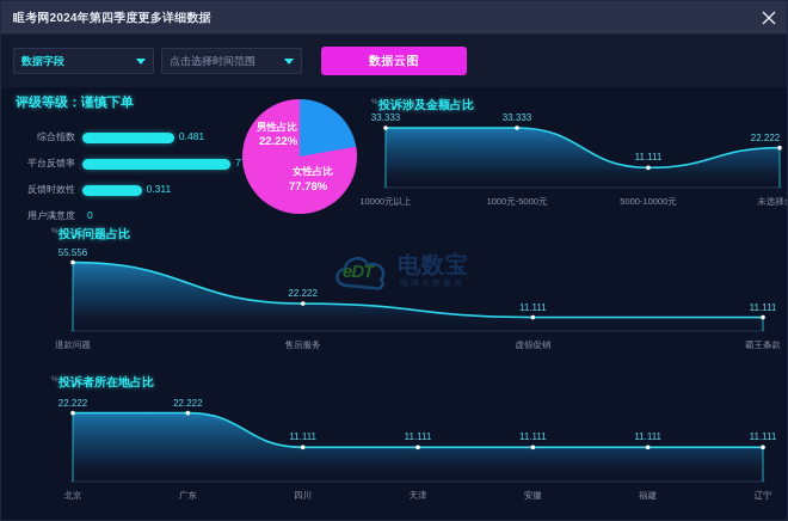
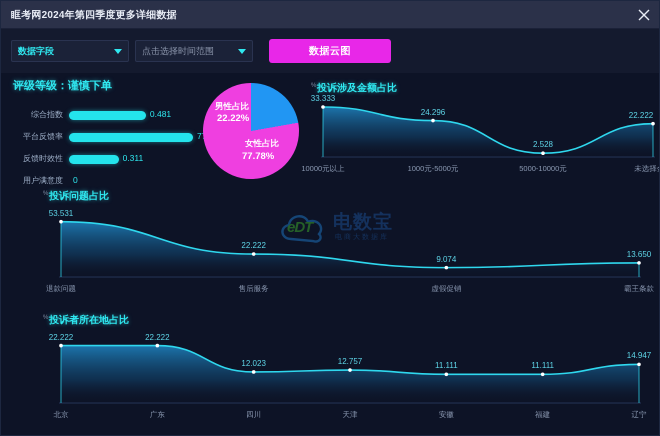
投诉涉及金额占比/1000元-5000元: 33.333 -> 24.296
投诉涉及金额占比/5000-10000元: 11.111 -> 2.528
投诉问题占比/退款问题: 55.556 -> 53.531
投诉问题占比/虚假促销: 11.111 -> 9.074
投诉问题占比/霸王条款: 11.111 -> 13.650
投诉者所在地占比/四川: 11.111 -> 12.023
投诉者所在地占比/天津: 11.111 -> 12.757
投诉者所在地占比/辽宁: 11.111 -> 14.947
